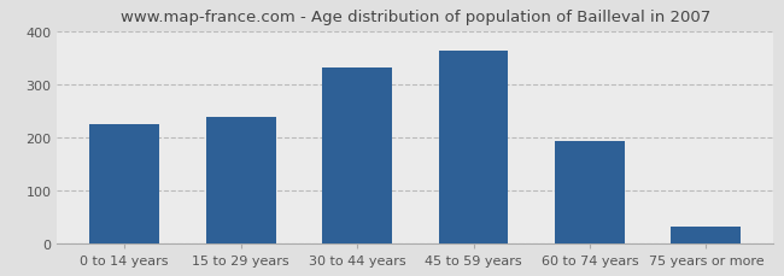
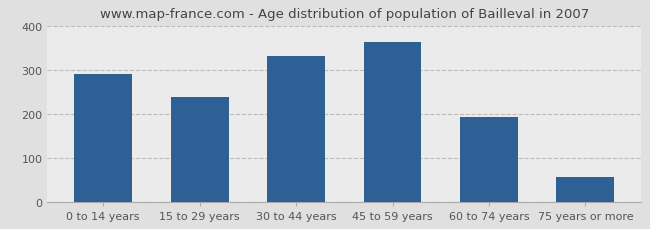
0 to 14 years: 225 -> 290
75 years or more: 30 -> 57
